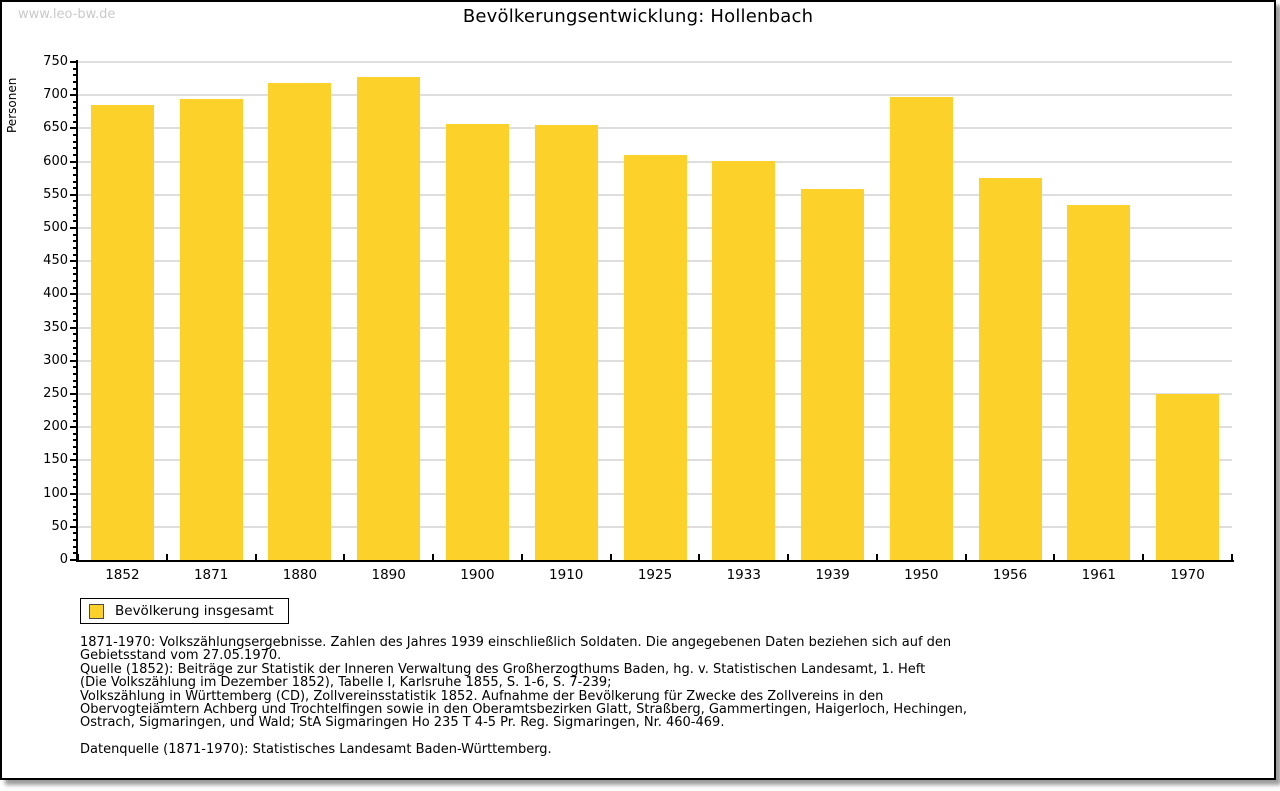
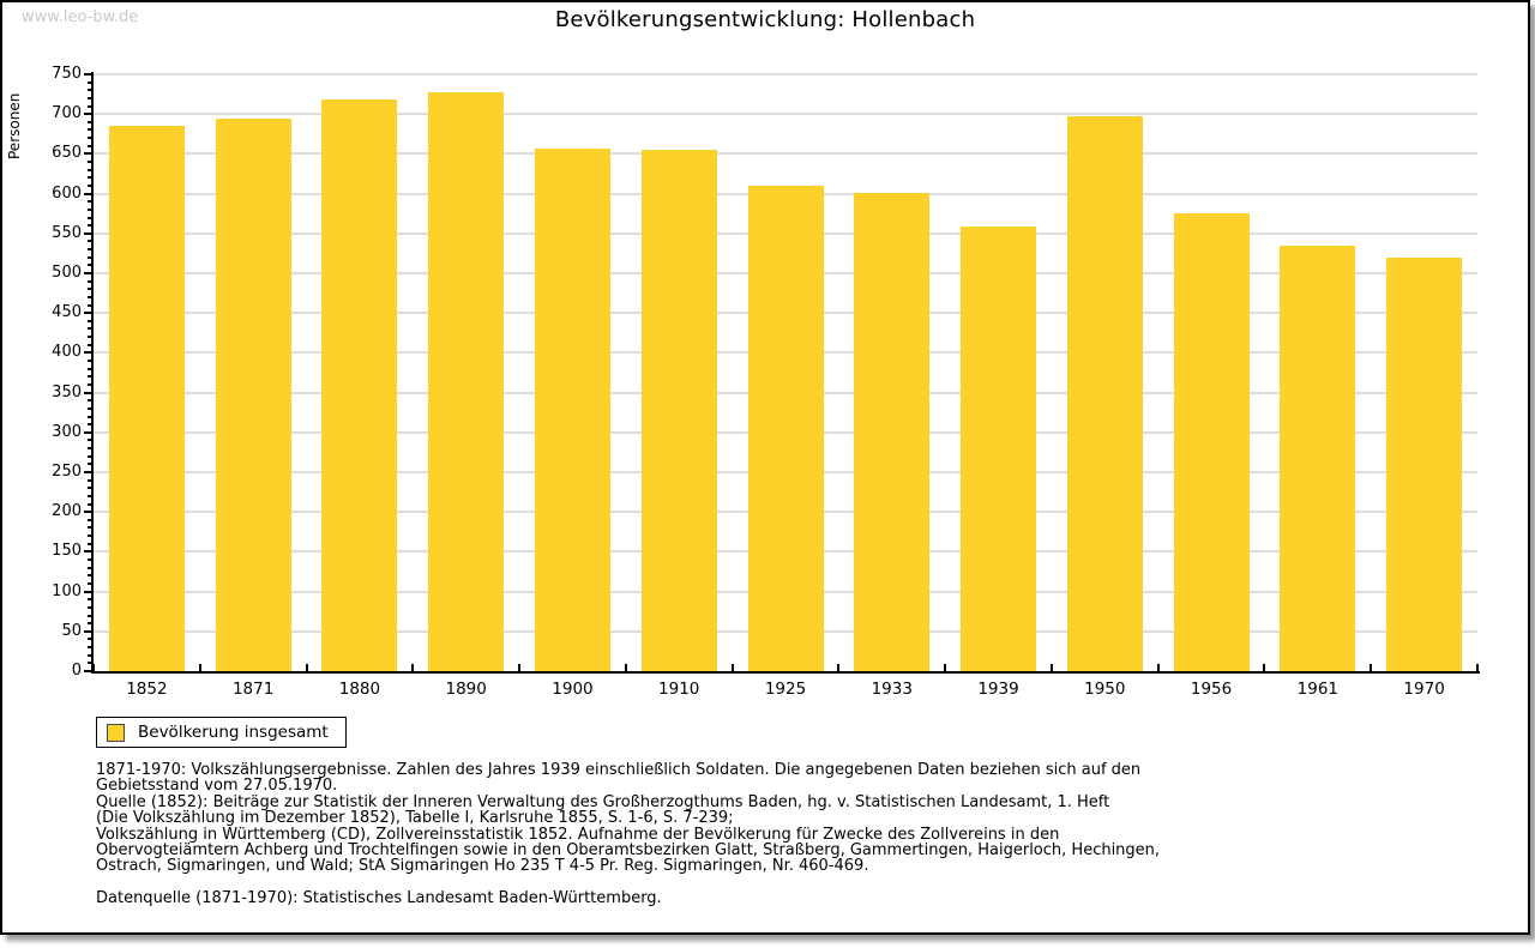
1970: 250 -> 520
